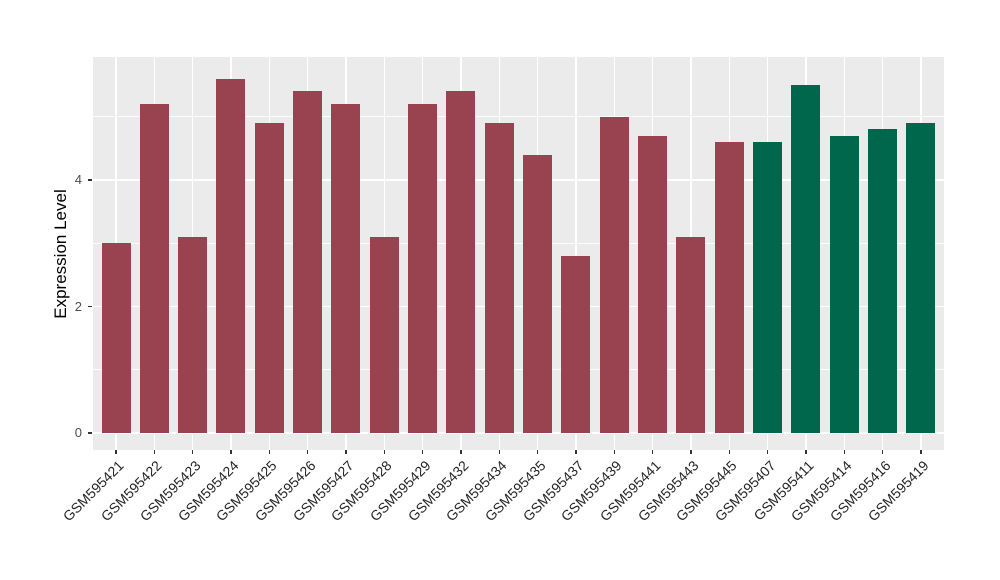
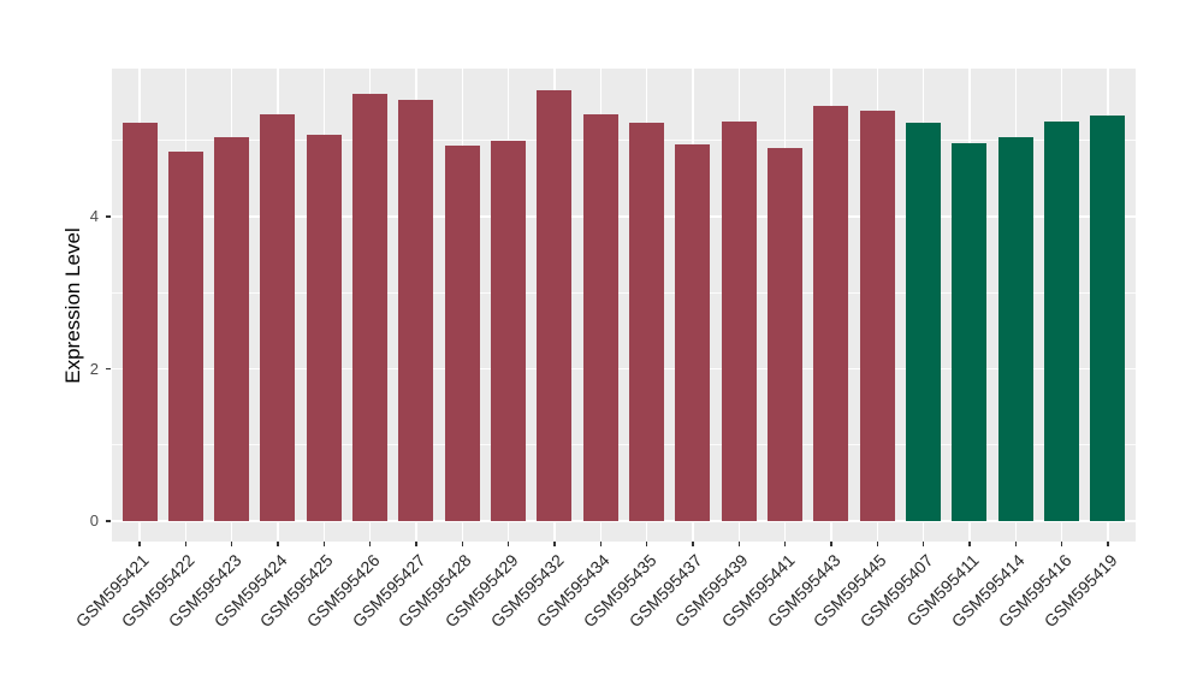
GSM595421: 3.0 -> 5.2
GSM595422: 5.2 -> 4.9
GSM595423: 3.1 -> 5.0
GSM595424: 5.6 -> 5.3
GSM595425: 4.9 -> 5.1
GSM595426: 5.4 -> 5.6
GSM595427: 5.2 -> 5.5
GSM595428: 3.1 -> 4.9
GSM595429: 5.2 -> 5.0
GSM595432: 5.4 -> 5.7
GSM595434: 4.9 -> 5.3
GSM595435: 4.4 -> 5.2
GSM595437: 2.8 -> 5.0
GSM595439: 5.0 -> 5.2
GSM595441: 4.7 -> 4.9
GSM595443: 3.1 -> 5.5
GSM595445: 4.6 -> 5.4
GSM595407: 4.6 -> 5.2
GSM595411: 5.5 -> 5.0
GSM595414: 4.7 -> 5.0
GSM595416: 4.8 -> 5.2
GSM595419: 4.9 -> 5.3
